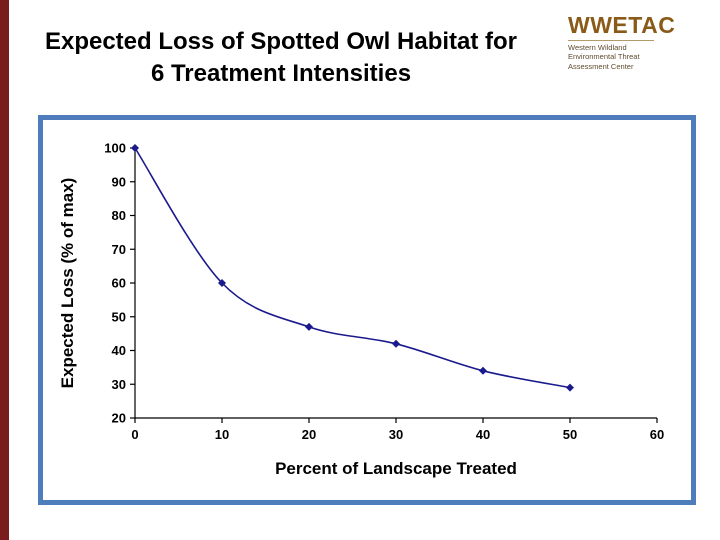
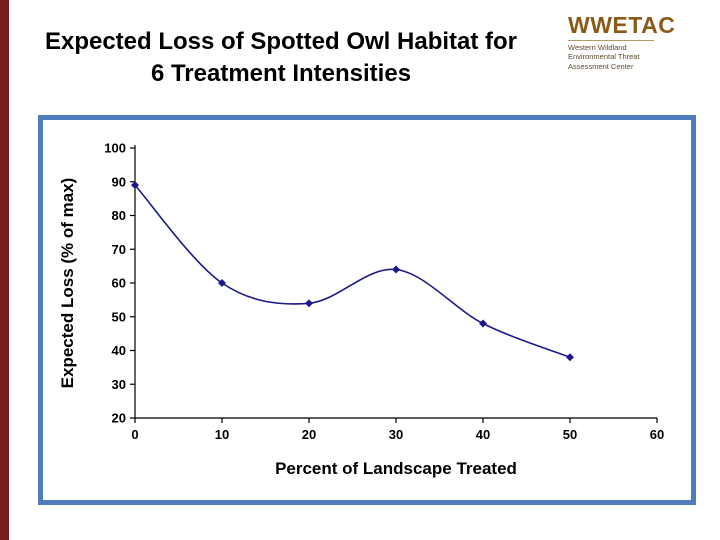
0: 100 -> 89
20: 47 -> 54
30: 42 -> 64
40: 34 -> 48
50: 29 -> 38
